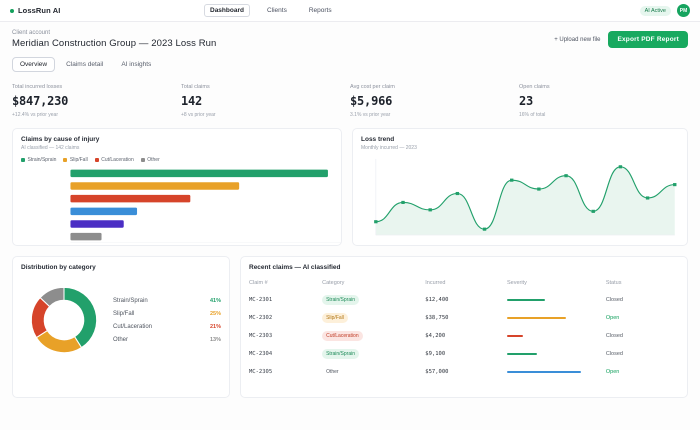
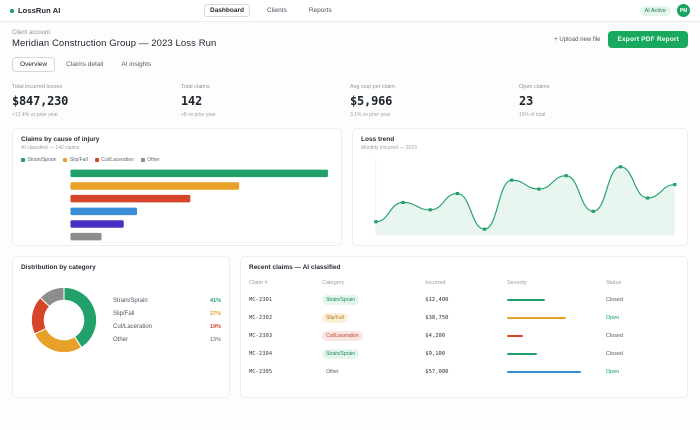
Distribution by category/Slip/Fall: 25% -> 27%
Distribution by category/Cut/Laceration: 21% -> 19%
